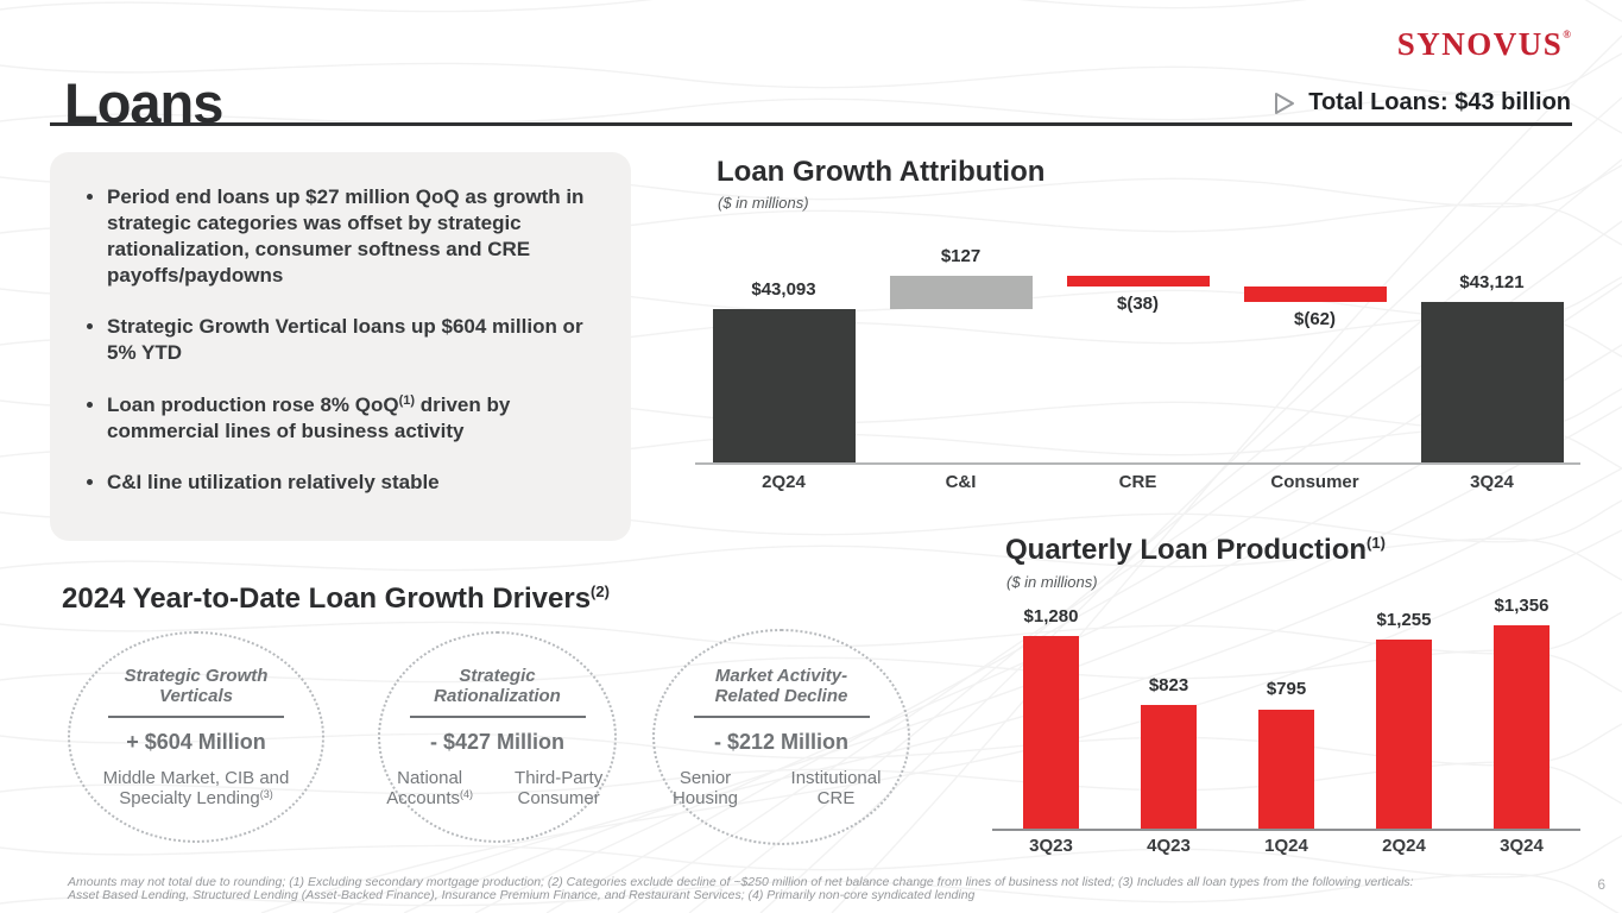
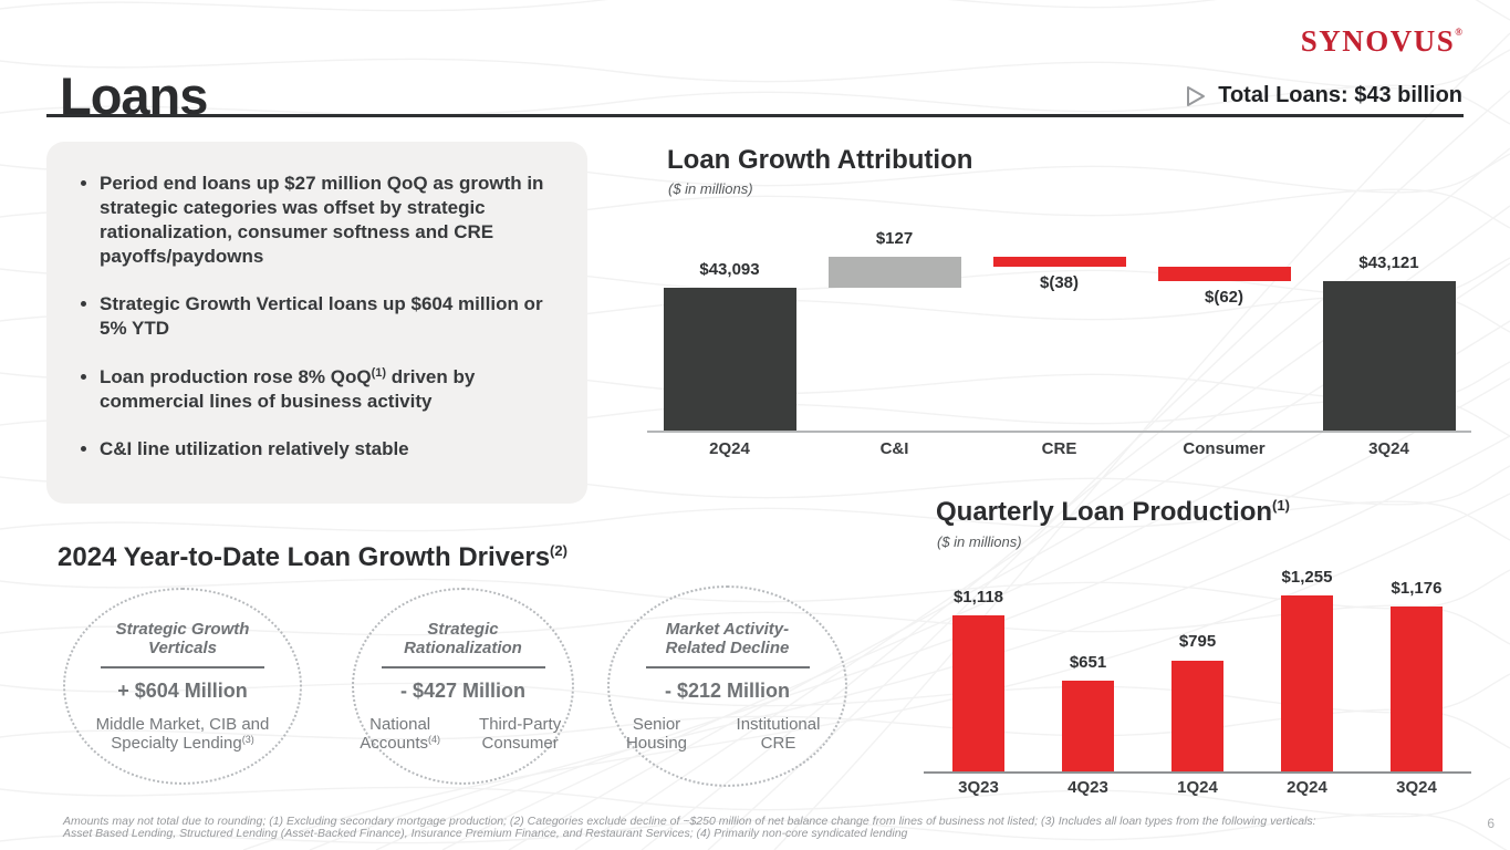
Quarterly Loan Production/3Q23: $1,280 -> $1,118
Quarterly Loan Production/4Q23: $823 -> $651
Quarterly Loan Production/3Q24: $1,356 -> $1,176
